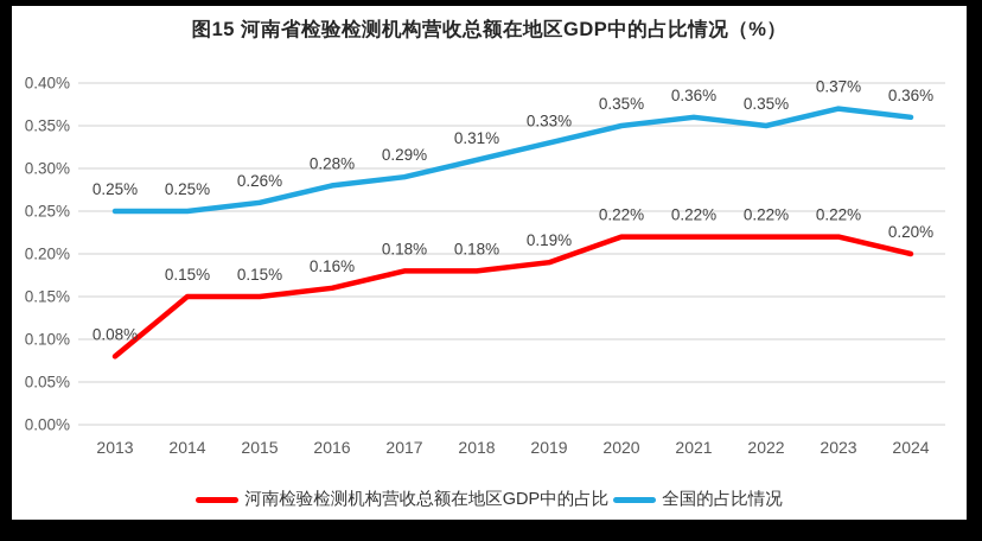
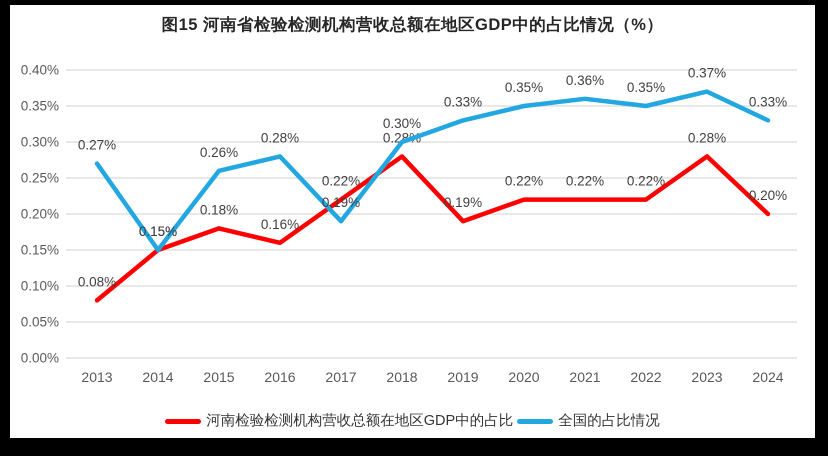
全国的占比情况/2013: 0.25% -> 0.27%
全国的占比情况/2014: 0.25% -> 0.15%
河南检验检测机构营收总额在地区GDP中的占比/2015: 0.15% -> 0.18%
河南检验检测机构营收总额在地区GDP中的占比/2017: 0.18% -> 0.22%
全国的占比情况/2017: 0.29% -> 0.19%
河南检验检测机构营收总额在地区GDP中的占比/2018: 0.18% -> 0.28%
全国的占比情况/2018: 0.31% -> 0.30%
河南检验检测机构营收总额在地区GDP中的占比/2023: 0.22% -> 0.28%
全国的占比情况/2024: 0.36% -> 0.33%
